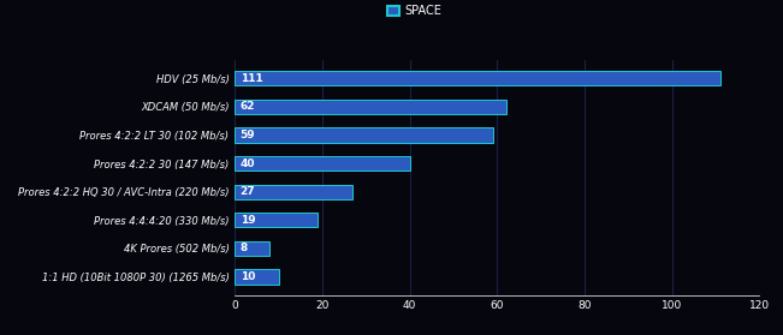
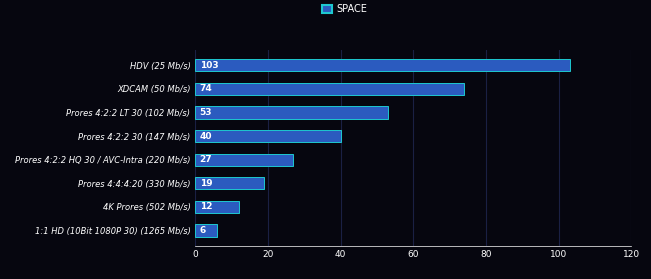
HDV (25 Mb/s): 111 -> 103
XDCAM (50 Mb/s): 62 -> 74
Prores 4:2:2 LT 30 (102 Mb/s): 59 -> 53
4K Prores (502 Mb/s): 8 -> 12
1:1 HD (10Bit 1080P 30) (1265 Mb/s): 10 -> 6
